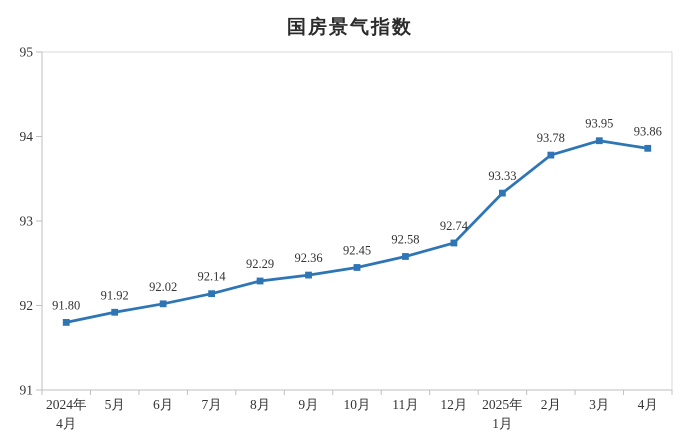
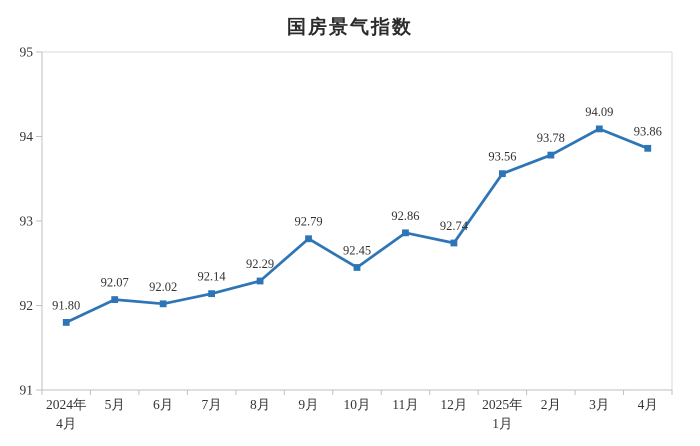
5月: 91.92 -> 92.07
9月: 92.36 -> 92.79
11月: 92.58 -> 92.86
2025年 1月: 93.33 -> 93.56
3月: 93.95 -> 94.09
